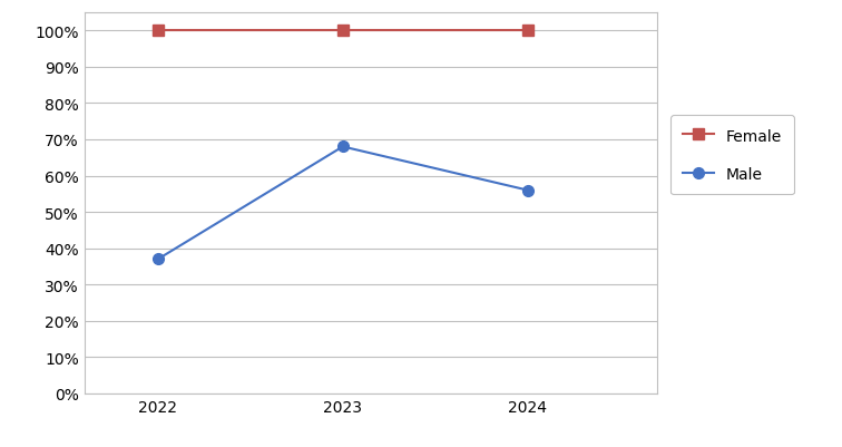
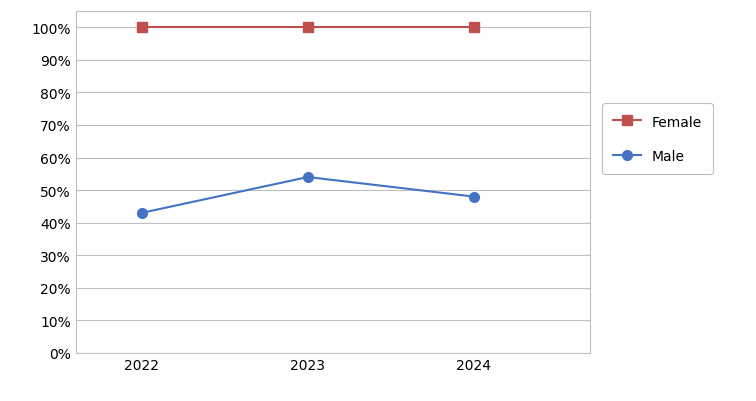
Male/2022: 37% -> 43%
Male/2023: 68% -> 54%
Male/2024: 56% -> 48%
